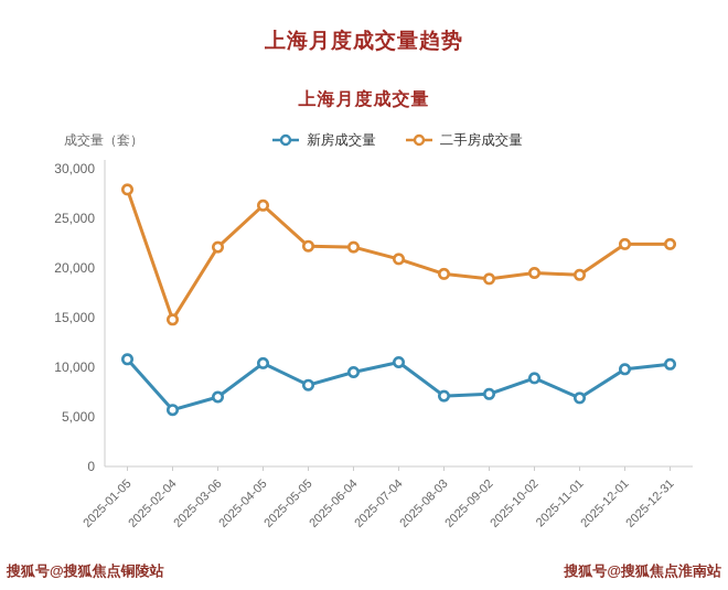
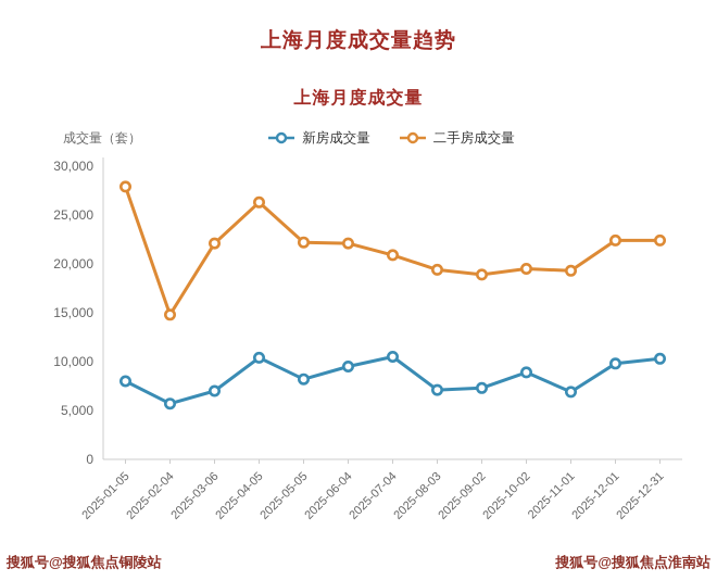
新房成交量/2025-01-05: 11000 -> 8000
